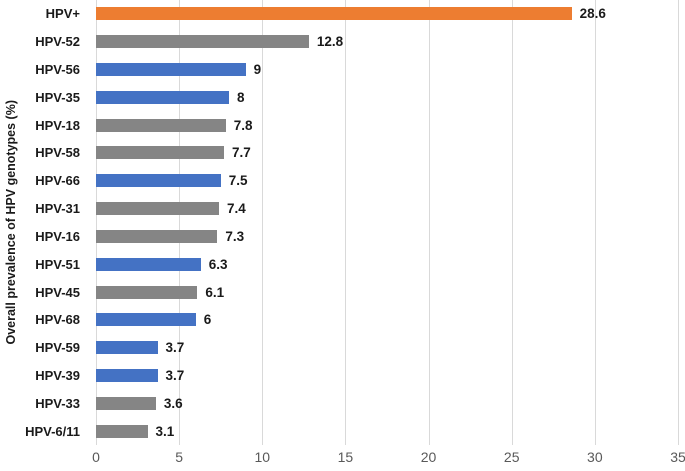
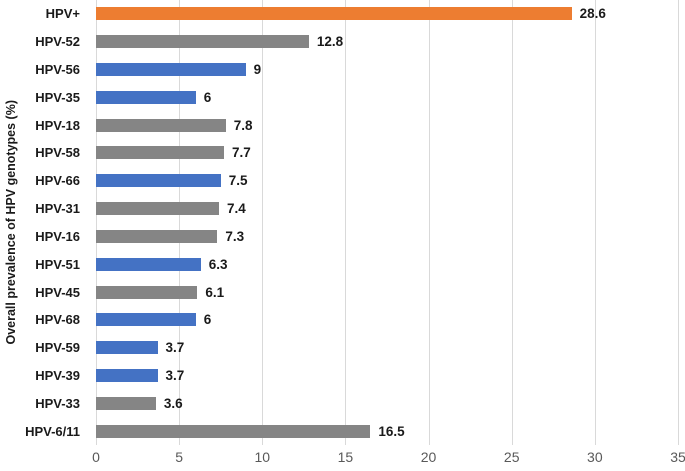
HPV-35: 8 -> 6
HPV-6/11: 3.1 -> 16.5
